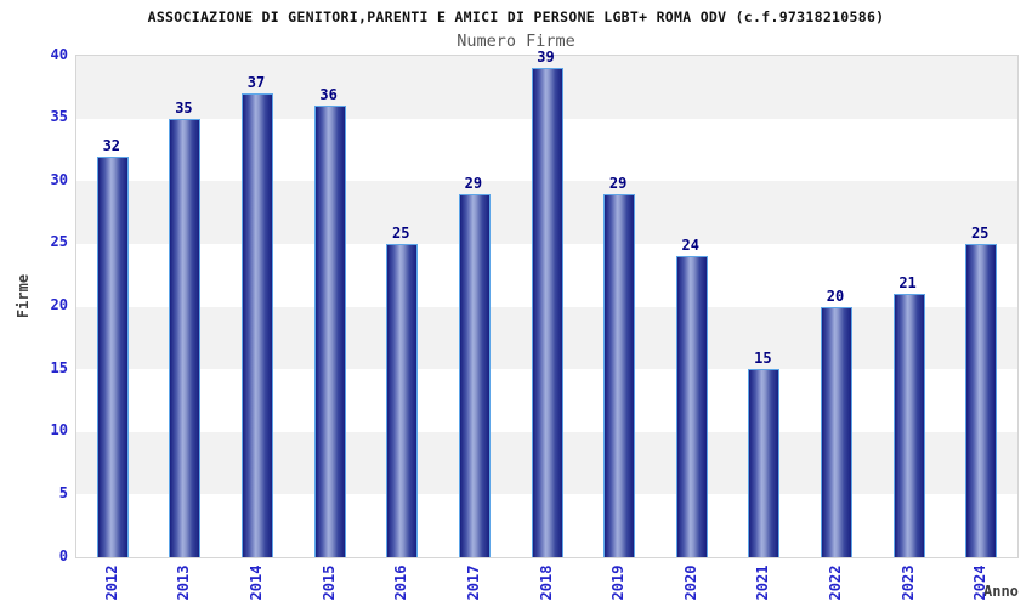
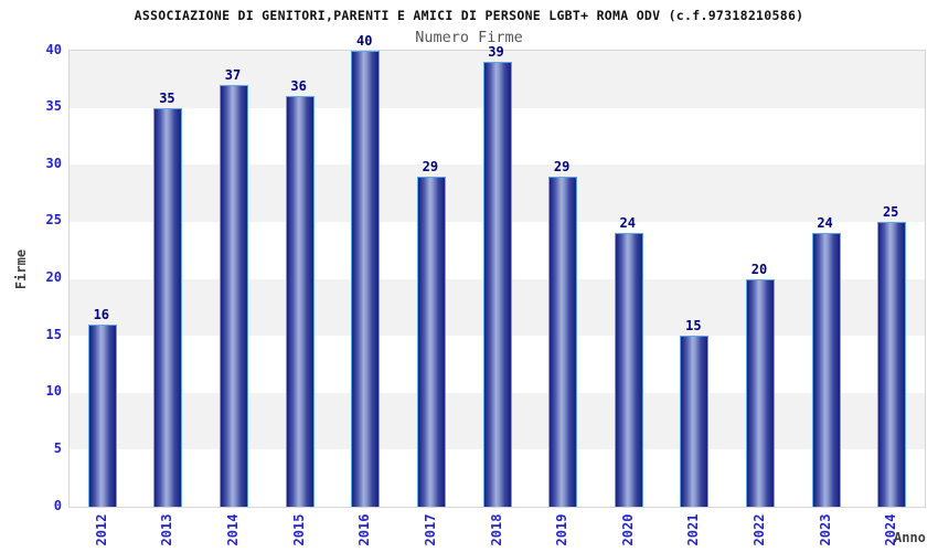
2012: 32 -> 16
2016: 25 -> 40
2023: 21 -> 24
